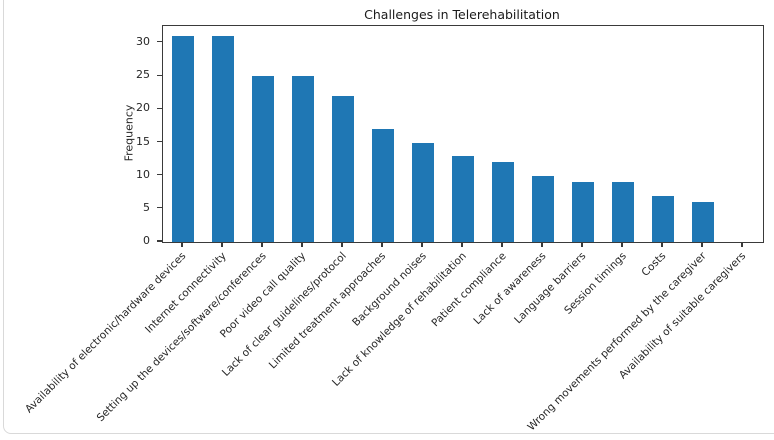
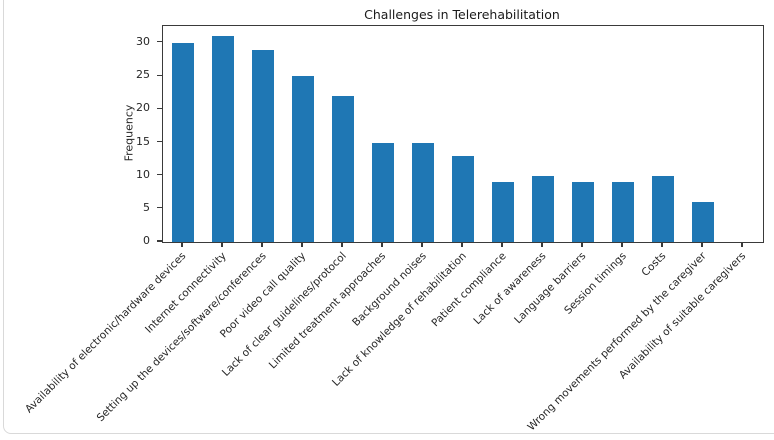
Availability of electronic/hardware devices: 31 -> 30
Setting up the devices/software/conferences: 25 -> 29
Limited treatment approaches: 17 -> 15
Patient compliance: 12 -> 9
Costs: 7 -> 10
